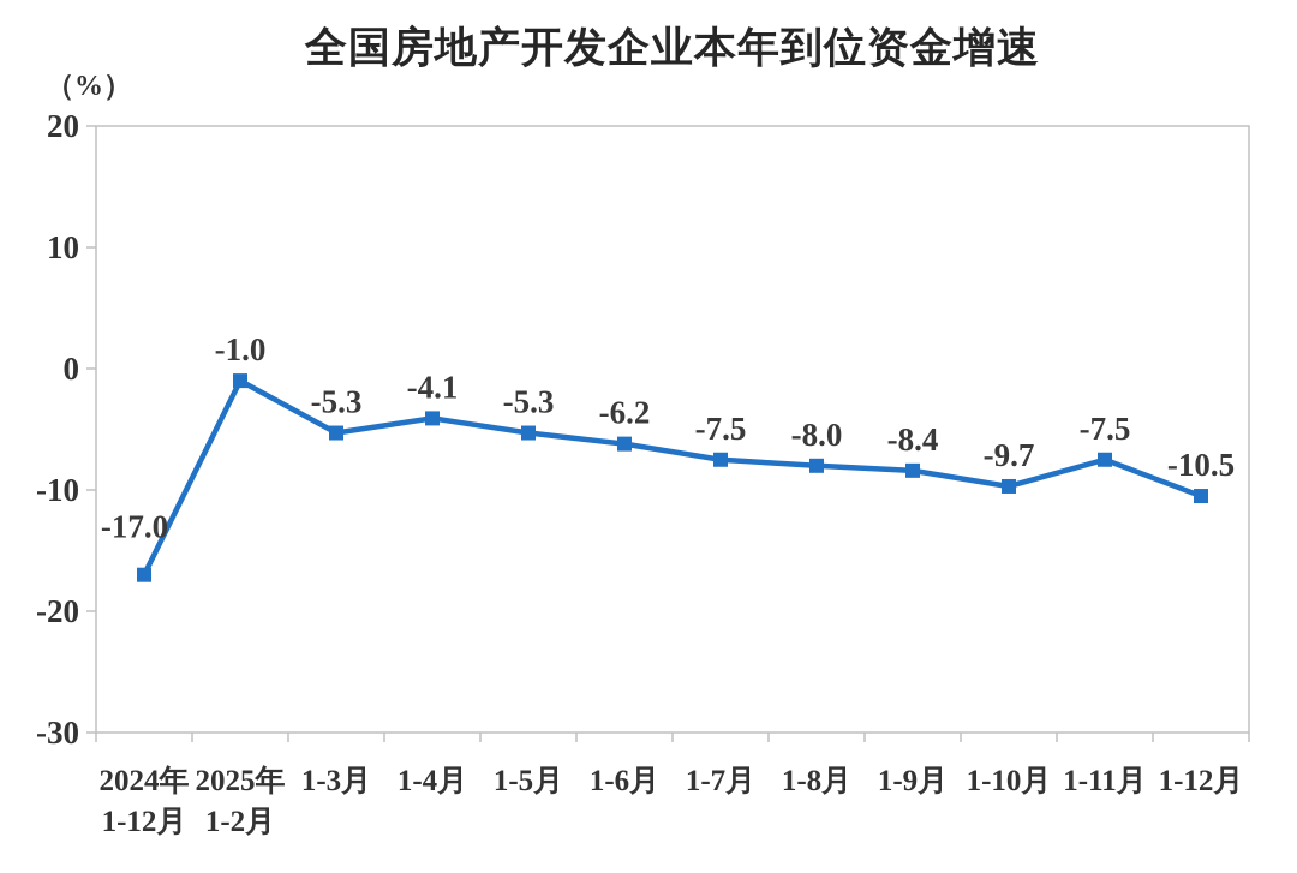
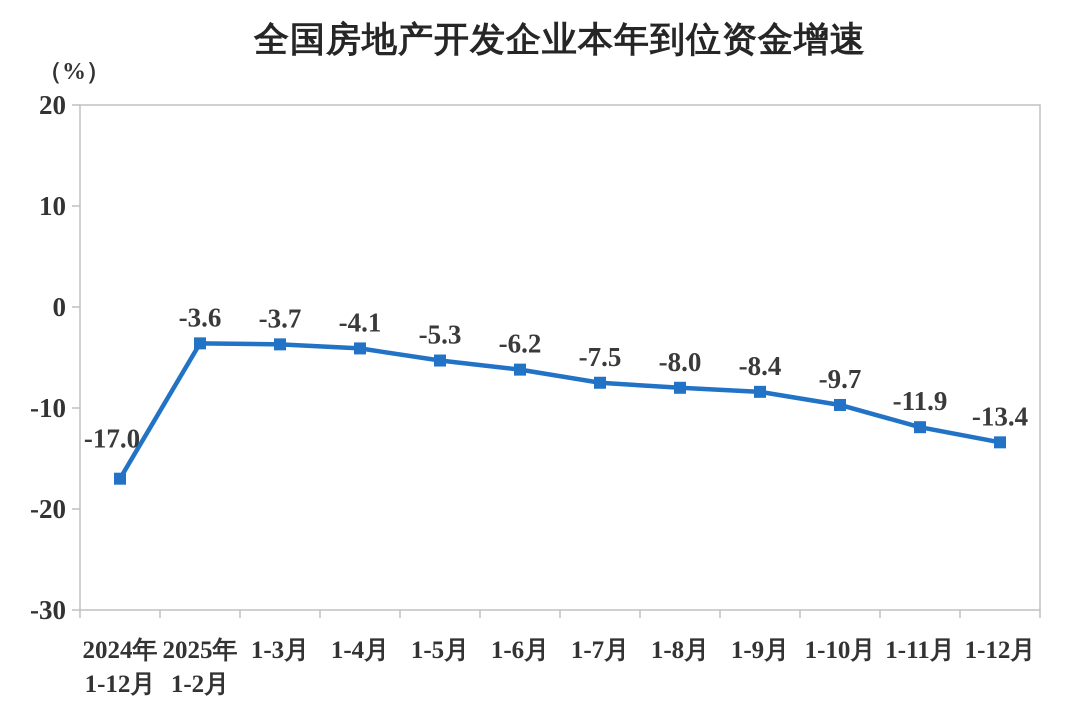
2025年 1-2月: -1.0 -> -3.6
1-3月: -5.3 -> -3.7
1-11月: -7.5 -> -11.9
1-12月: -10.5 -> -13.4
